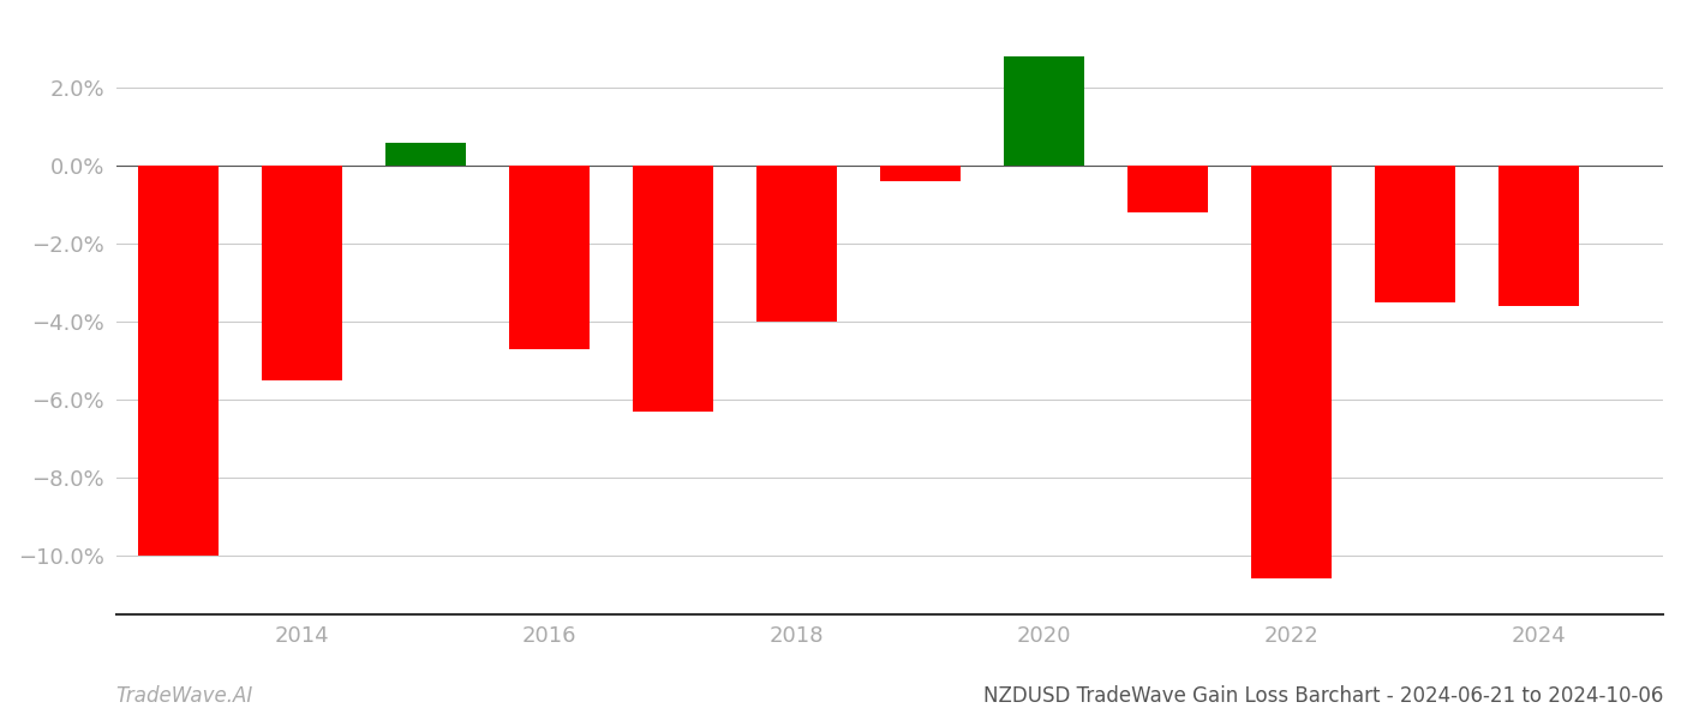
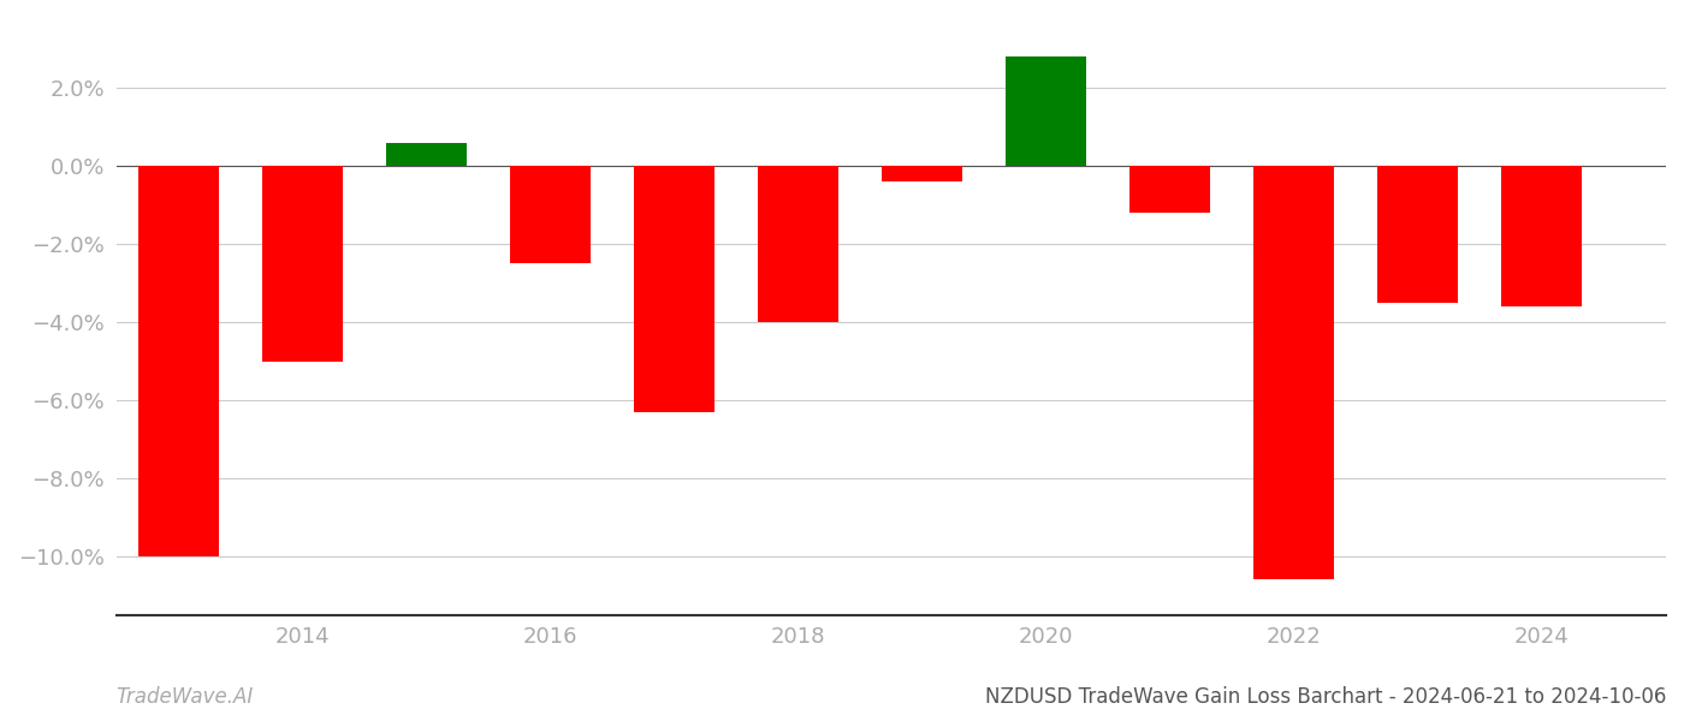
2014: -5.5% -> -5.0%
2016: -4.7% -> -2.5%
